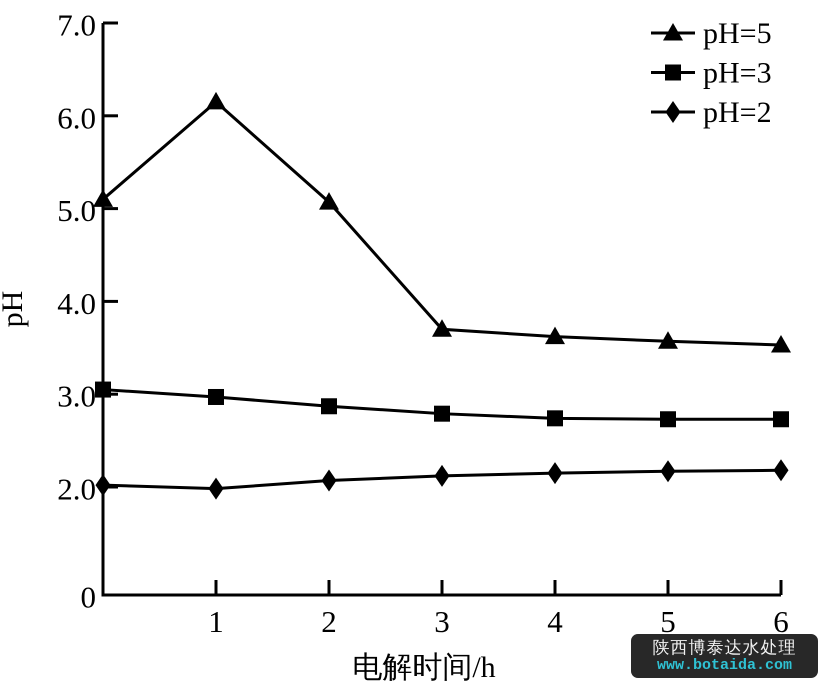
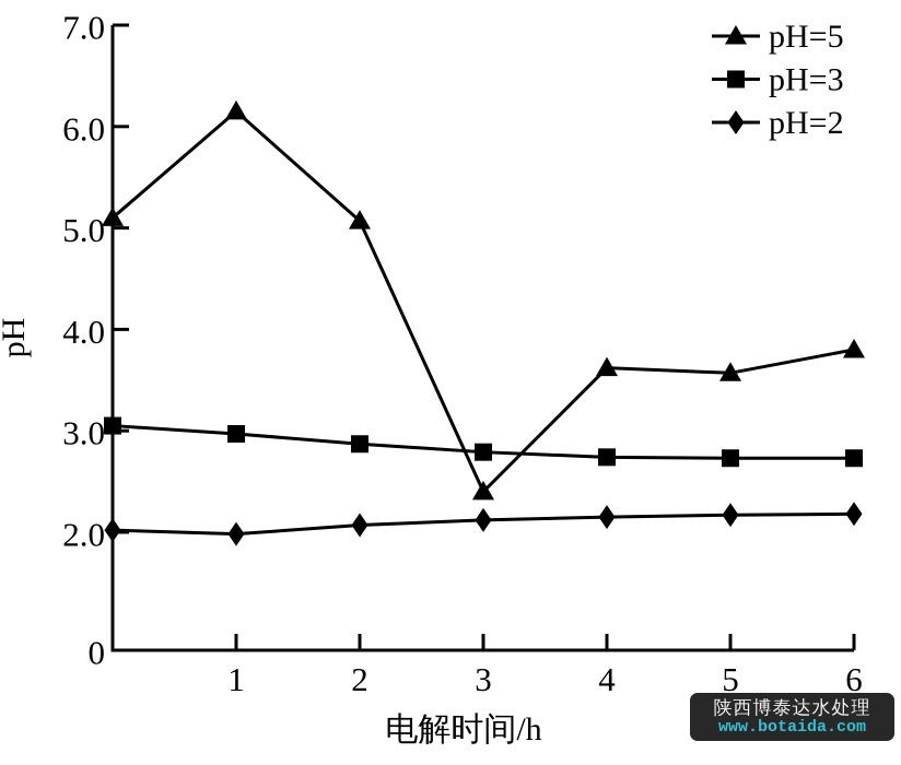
pH=5/3: 3.7 -> 2.4
pH=5/6: 3.5 -> 3.8
